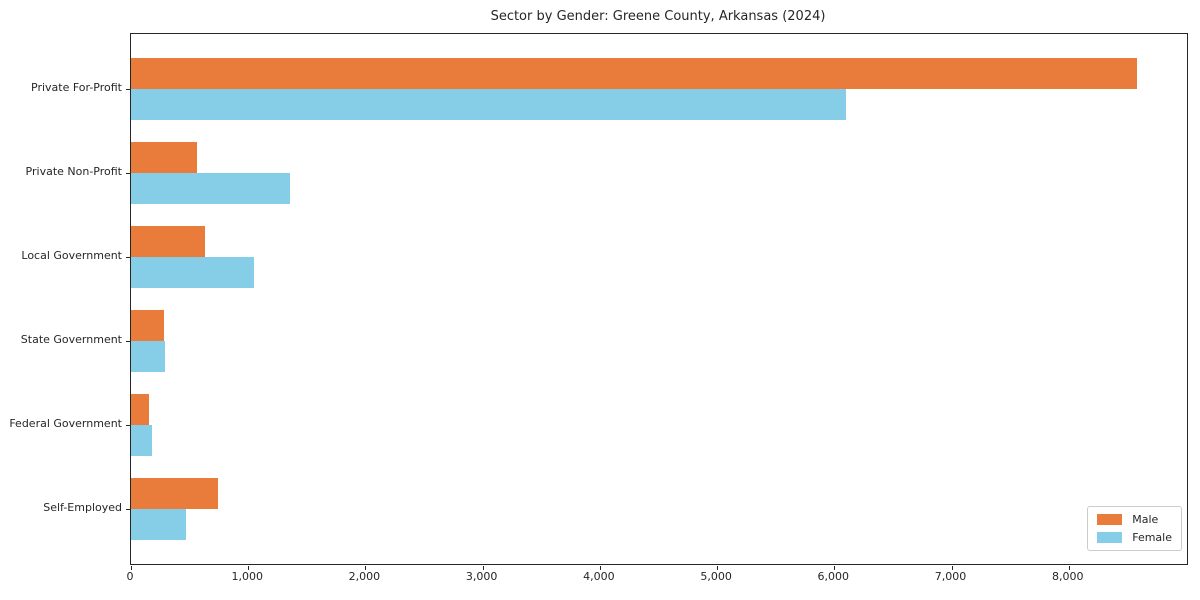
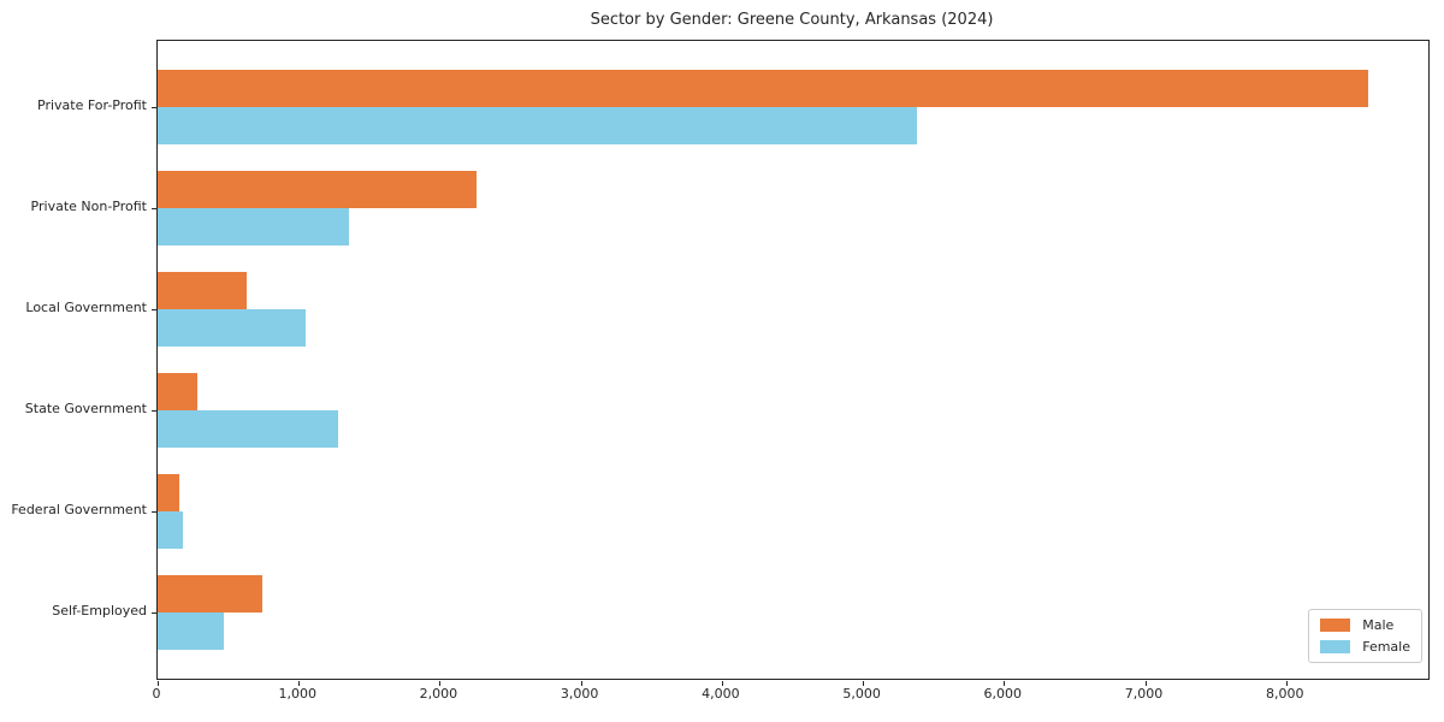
Female/Private For-Profit: 6100 -> 5380
Male/Private Non-Profit: 560 -> 2260
Female/State Government: 290 -> 1280
